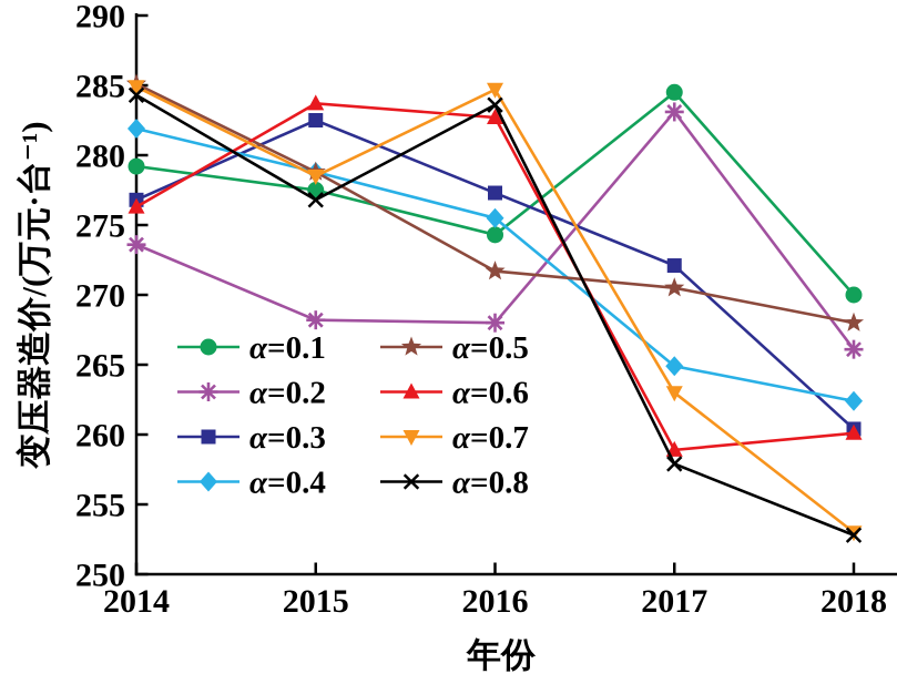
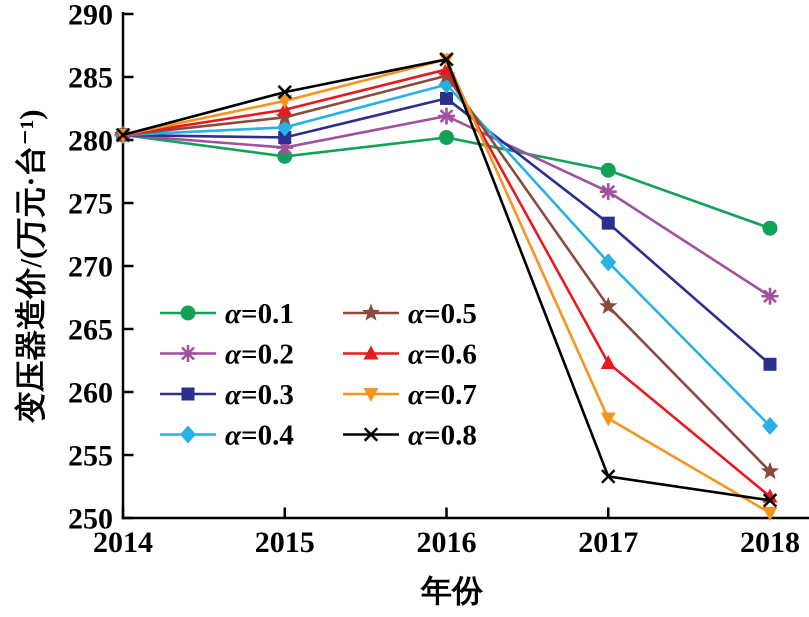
α=0.1/2014: 279.2 -> 280.4
α=0.2/2014: 273.6 -> 280.4
α=0.3/2014: 276.8 -> 280.4
α=0.4/2014: 281.9 -> 280.4
α=0.5/2014: 285.1 -> 280.4
α=0.6/2014: 276.3 -> 280.4
α=0.7/2014: 284.9 -> 280.4
α=0.8/2014: 284.3 -> 280.4
α=0.1/2015: 277.5 -> 278.7
α=0.2/2015: 268.2 -> 279.4
α=0.3/2015: 282.5 -> 280.2
α=0.4/2015: 278.8 -> 281.0
α=0.5/2015: 278.8 -> 281.8
α=0.6/2015: 283.7 -> 282.4
α=0.7/2015: 278.5 -> 283.1
α=0.8/2015: 276.8 -> 283.8
α=0.1/2016: 274.3 -> 280.2
α=0.2/2016: 268.0 -> 281.9
α=0.3/2016: 277.3 -> 283.3
α=0.4/2016: 275.5 -> 284.4
α=0.5/2016: 271.7 -> 285.1
α=0.6/2016: 282.7 -> 285.6
α=0.7/2016: 284.7 -> 286.4
α=0.8/2016: 283.6 -> 286.4
α=0.1/2017: 284.5 -> 277.6
α=0.2/2017: 283.1 -> 275.9
α=0.3/2017: 272.1 -> 273.4
α=0.4/2017: 264.9 -> 270.3
α=0.5/2017: 270.5 -> 266.8
α=0.6/2017: 258.9 -> 262.3
α=0.7/2017: 263.0 -> 257.9
α=0.8/2017: 257.9 -> 253.3
α=0.1/2018: 270.0 -> 273.0
α=0.2/2018: 266.1 -> 267.6
α=0.3/2018: 260.4 -> 262.2
α=0.4/2018: 262.4 -> 257.3
α=0.5/2018: 268.0 -> 253.7
α=0.6/2018: 260.1 -> 251.7
α=0.7/2018: 253.0 -> 250.4
α=0.8/2018: 252.8 -> 251.4
